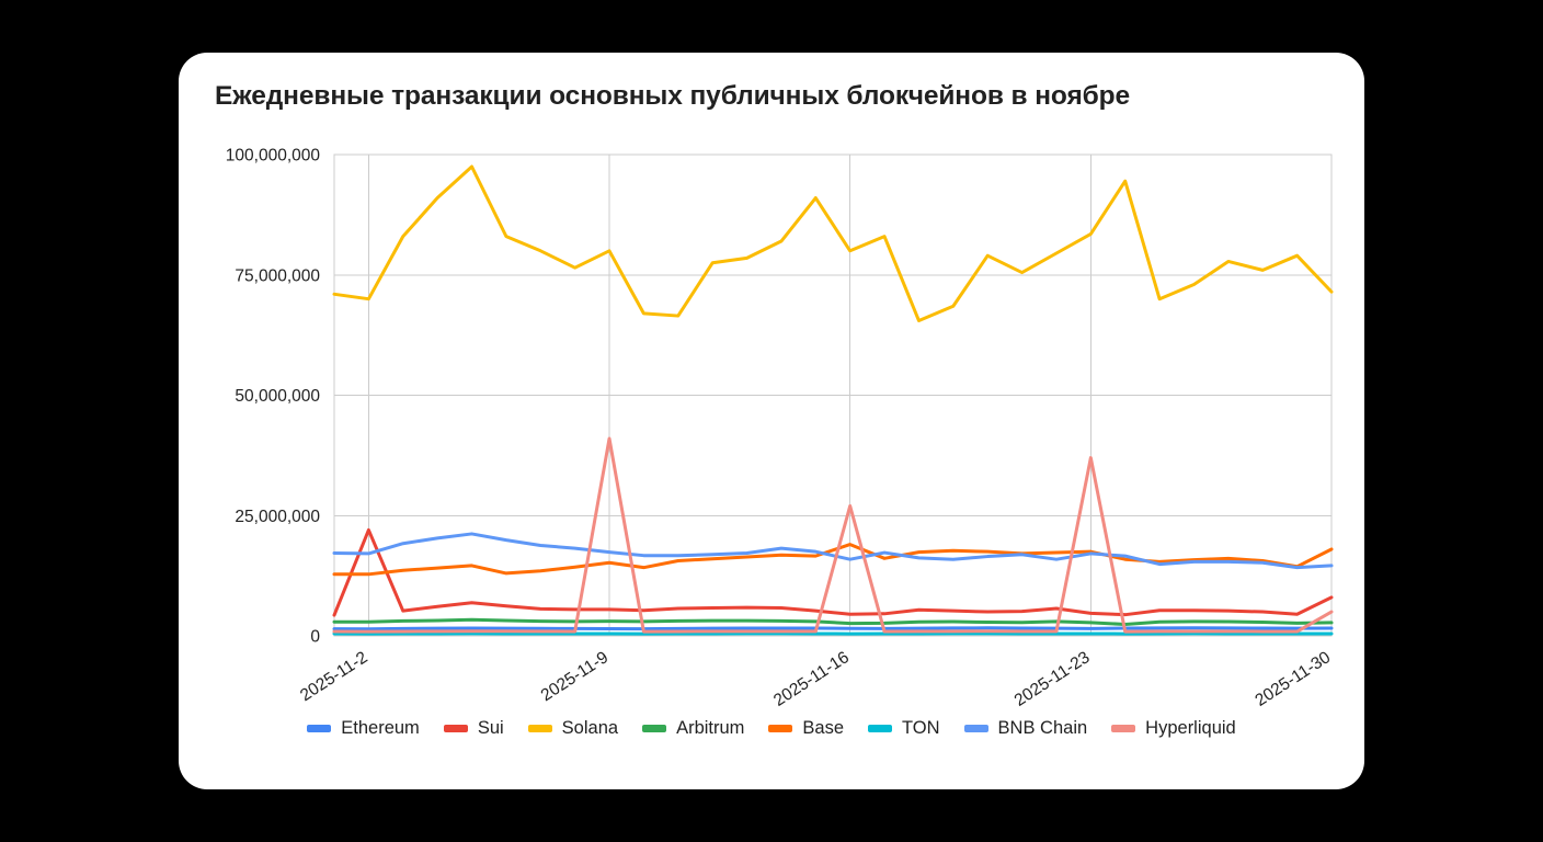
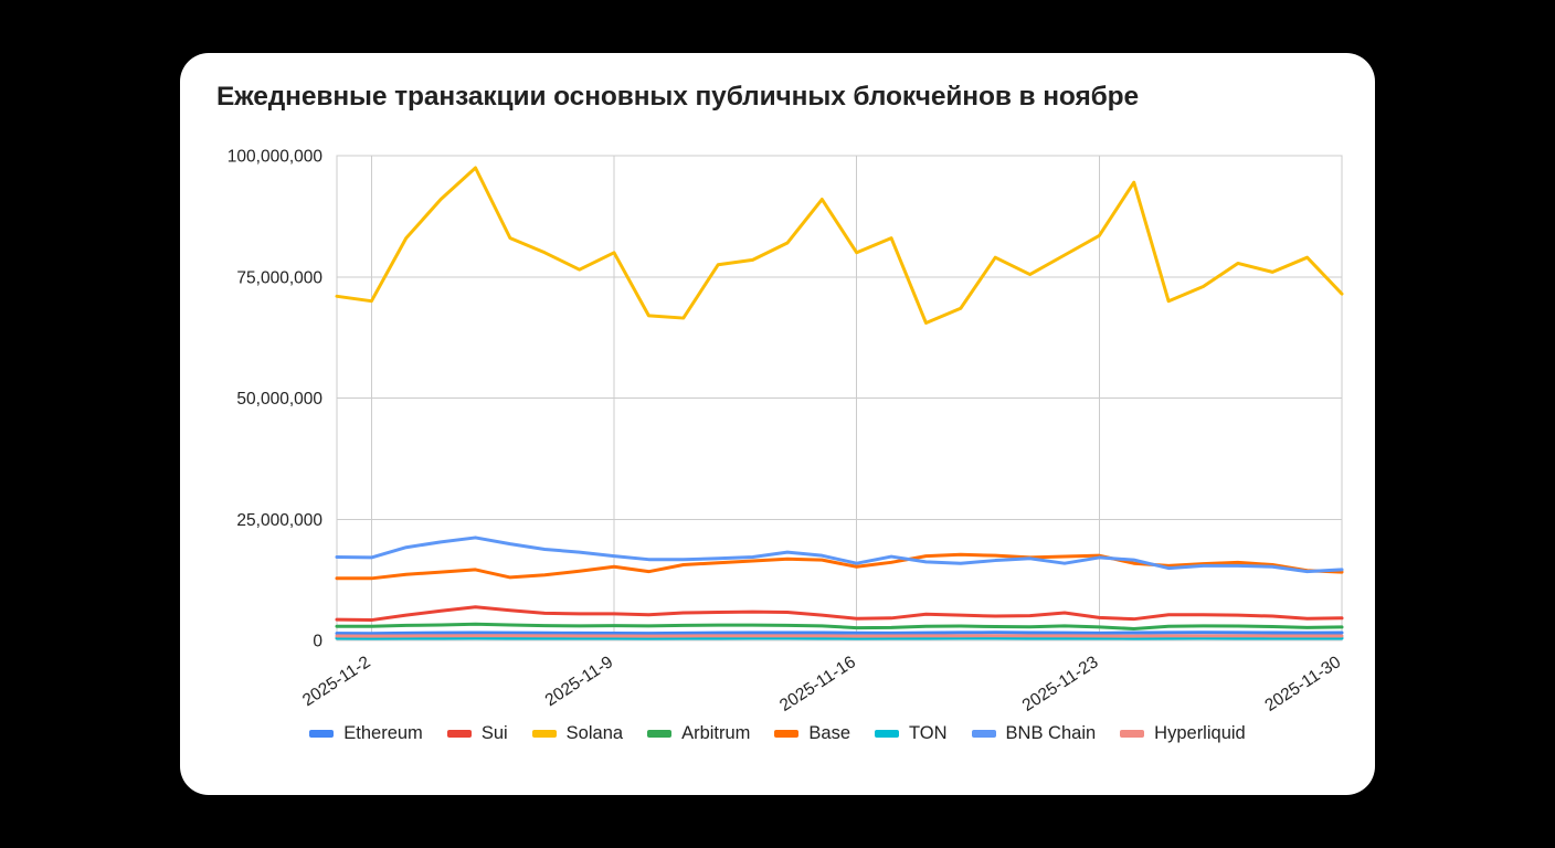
Sui/2025-11-2: 22000000 -> 4000000
Hyperliquid/2025-11-9: 41000000 -> 1000000
Base/2025-11-16: 19000000 -> 15000000
Hyperliquid/2025-11-16: 27000000 -> 1000000
Hyperliquid/2025-11-23: 37000000 -> 1000000
Sui/2025-11-30: 8000000 -> 5000000
Base/2025-11-30: 18000000 -> 14000000
Hyperliquid/2025-11-30: 5000000 -> 1000000
